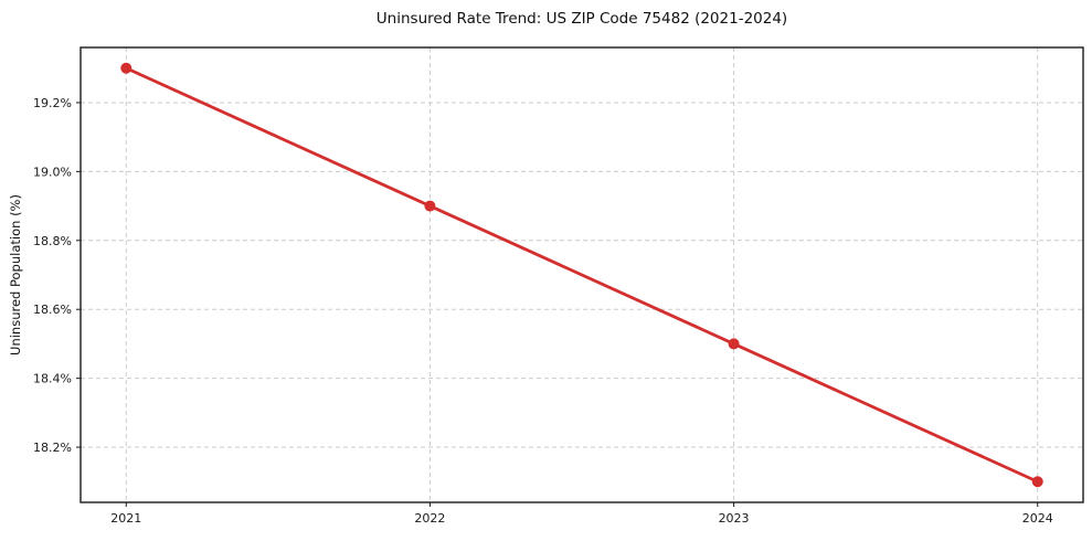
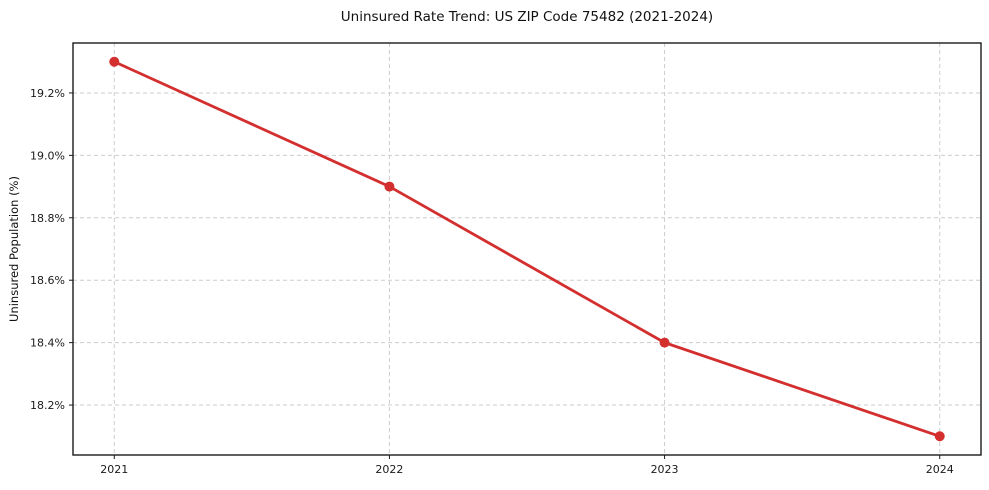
2023: 18.5% -> 18.4%
